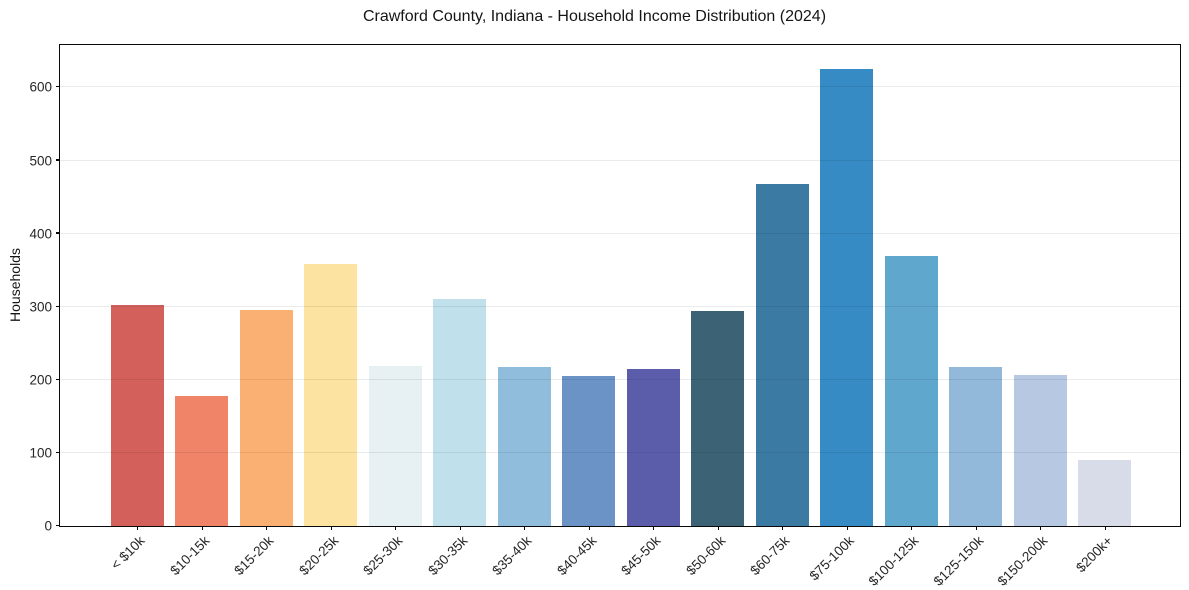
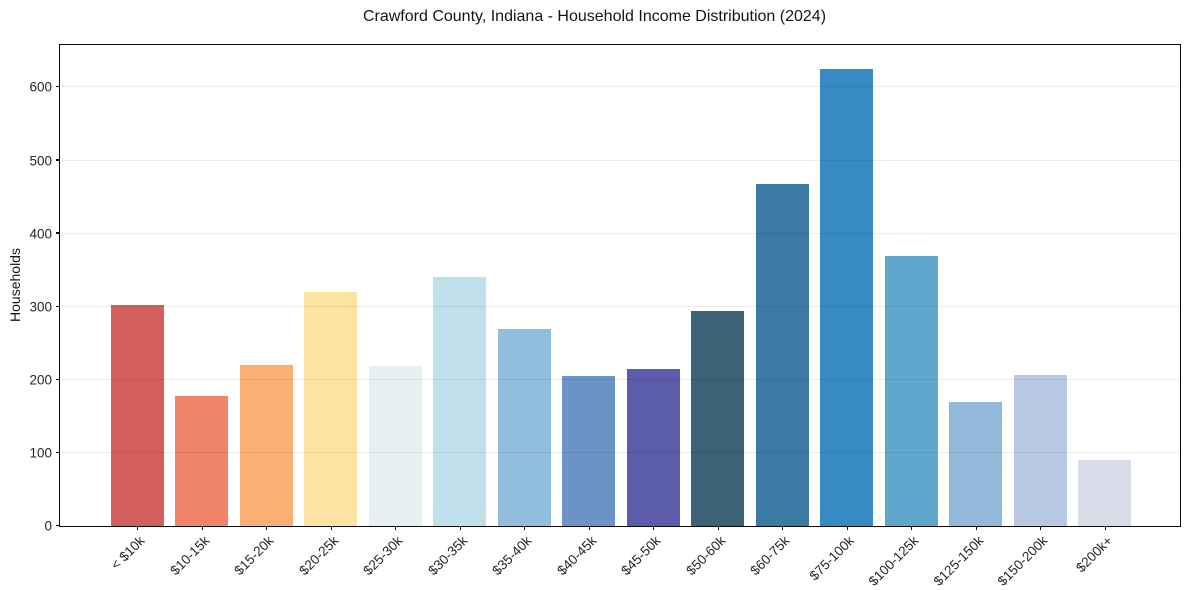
$15-20k: 300 -> 220
$20-25k: 360 -> 320
$30-35k: 310 -> 340
$35-40k: 220 -> 270
$125-150k: 220 -> 170
